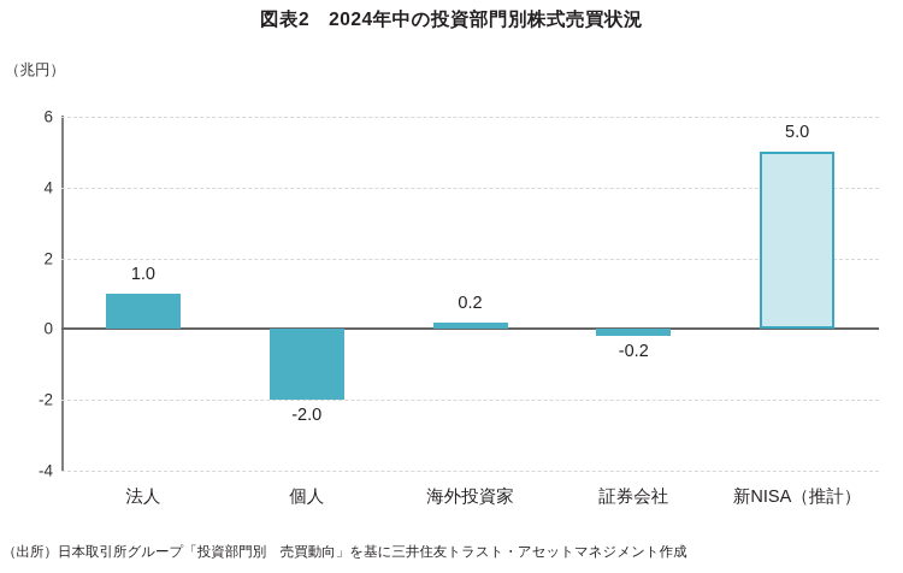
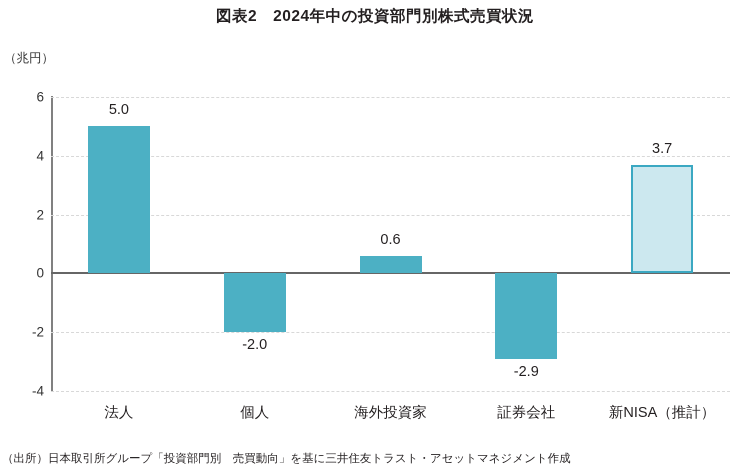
法人: 1.0 -> 5.0
海外投資家: 0.2 -> 0.6
証券会社: -0.2 -> -2.9
新NISA（推計）: 5.0 -> 3.7
